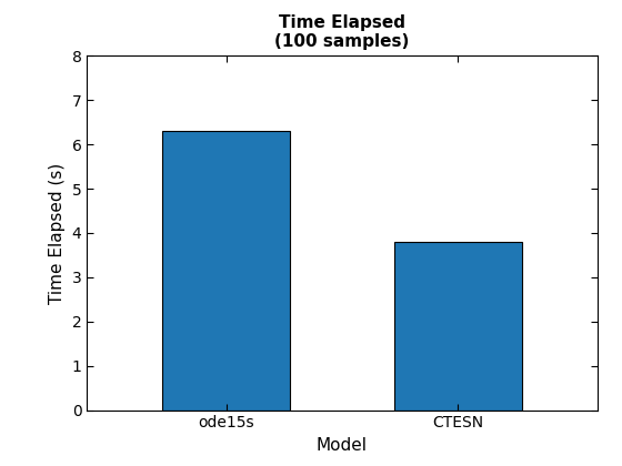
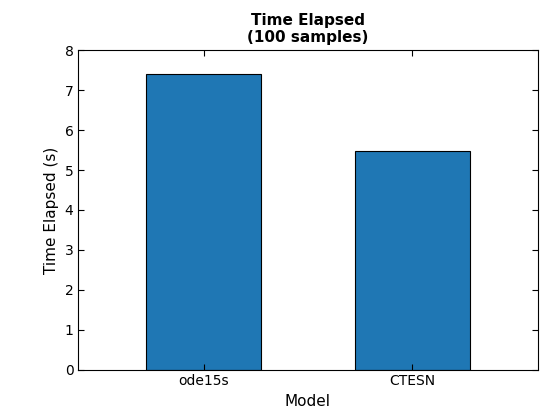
ode15s: 6.30 -> 7.40
CTESN: 3.80 -> 5.48
